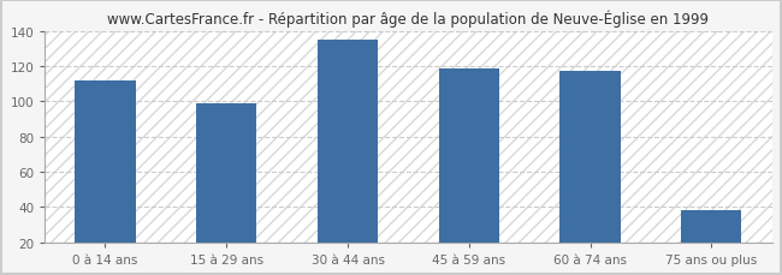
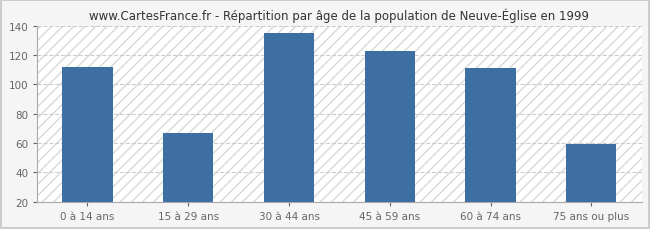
15 à 29 ans: 99 -> 67
45 à 59 ans: 119 -> 123
60 à 74 ans: 117 -> 111
75 ans ou plus: 38 -> 59
